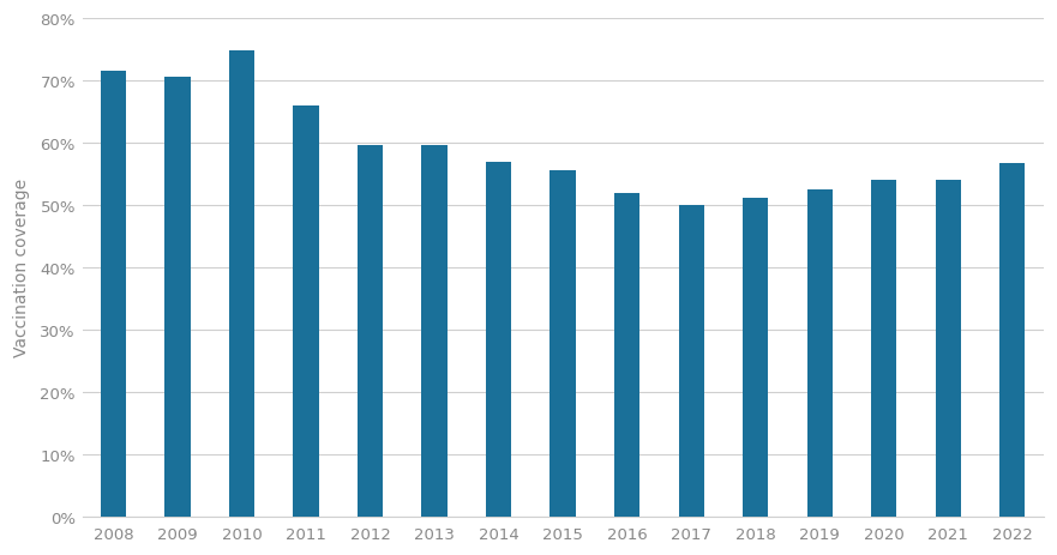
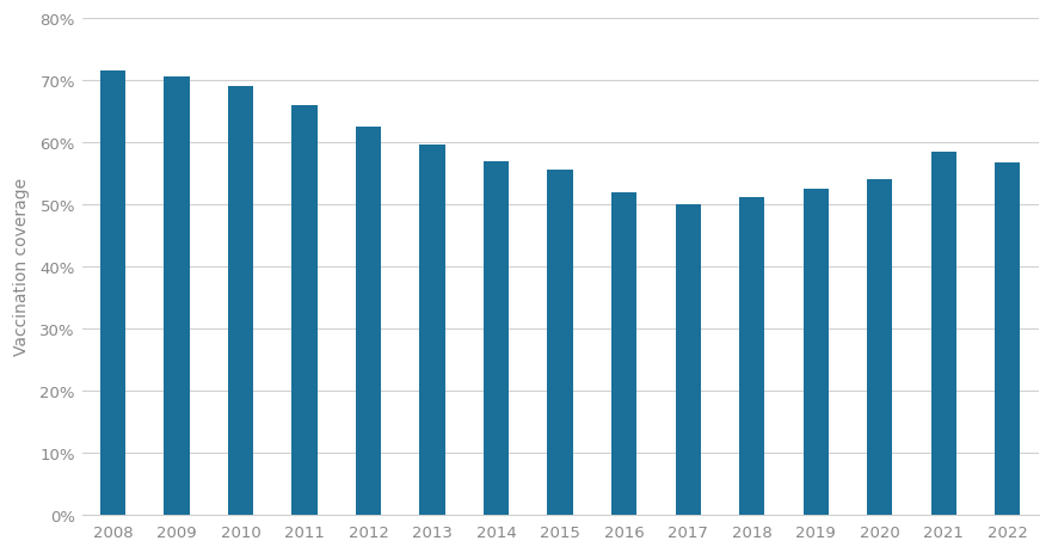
2010: 74.8% -> 69.0%
2012: 59.6% -> 62.5%
2021: 54.0% -> 58.4%
